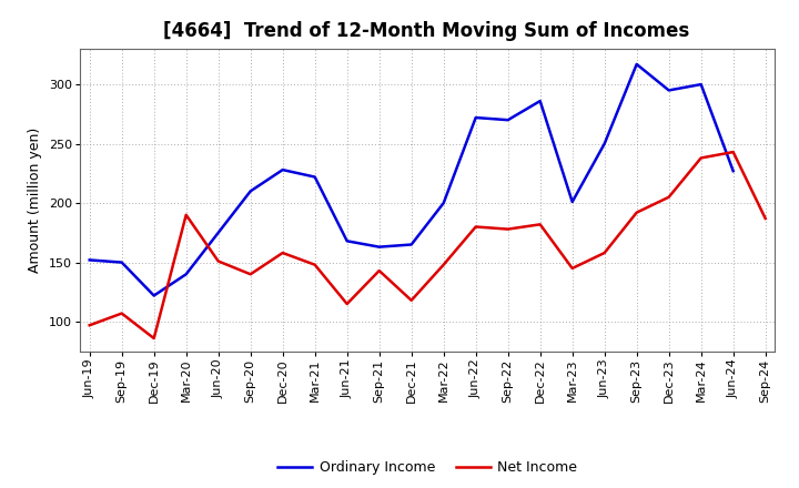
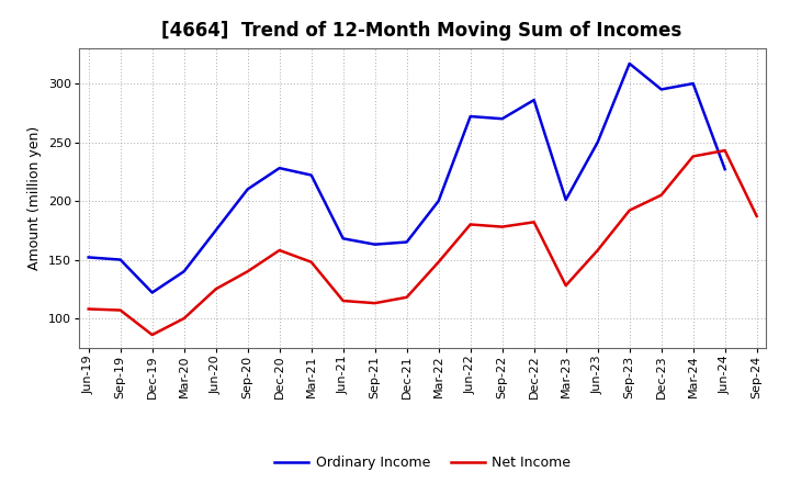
Net Income/Jun-19: 97 -> 108
Net Income/Mar-20: 190 -> 100
Net Income/Jun-20: 151 -> 125
Net Income/Sep-21: 143 -> 113
Net Income/Mar-23: 145 -> 128
